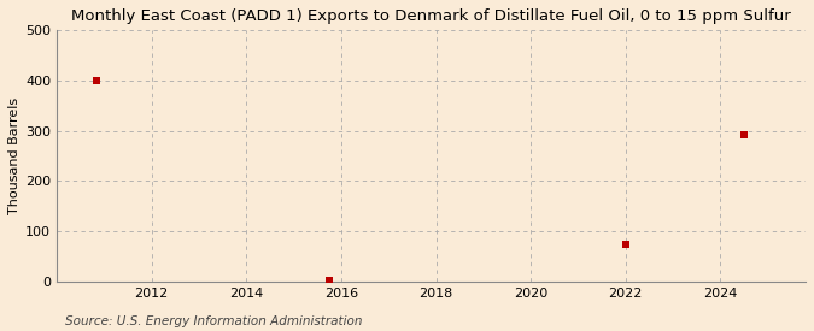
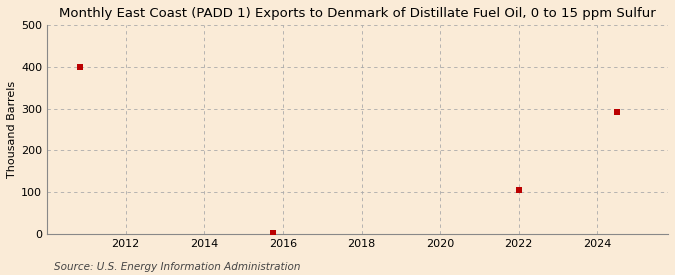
2022: 75 -> 106
